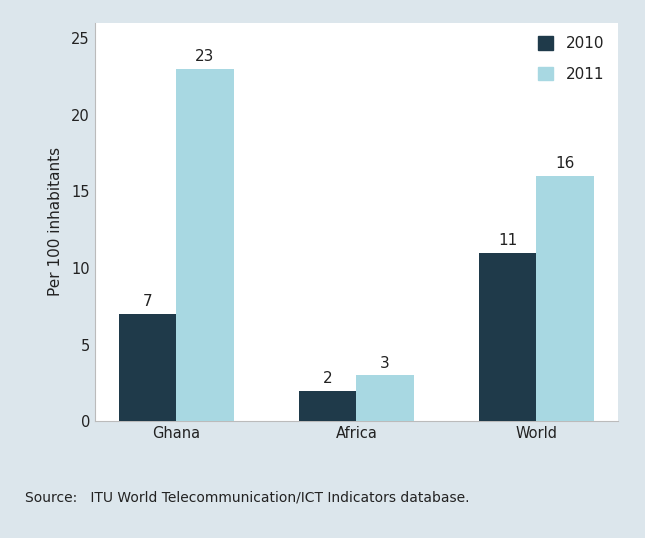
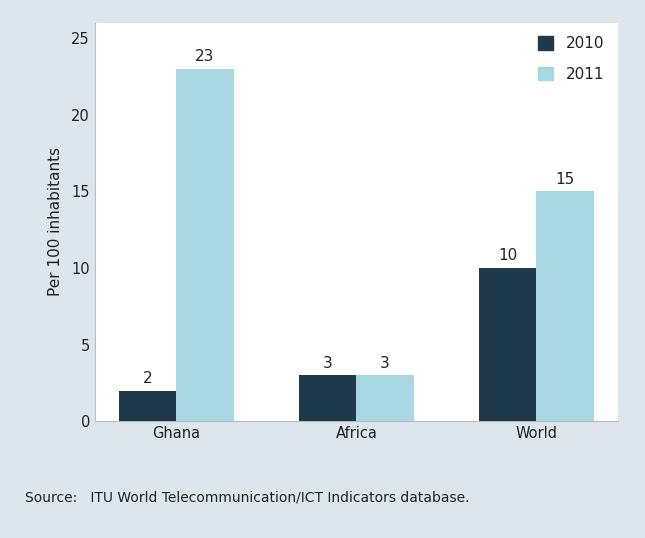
2010/Ghana: 7 -> 2
2010/Africa: 2 -> 3
2010/World: 11 -> 10
2011/World: 16 -> 15
